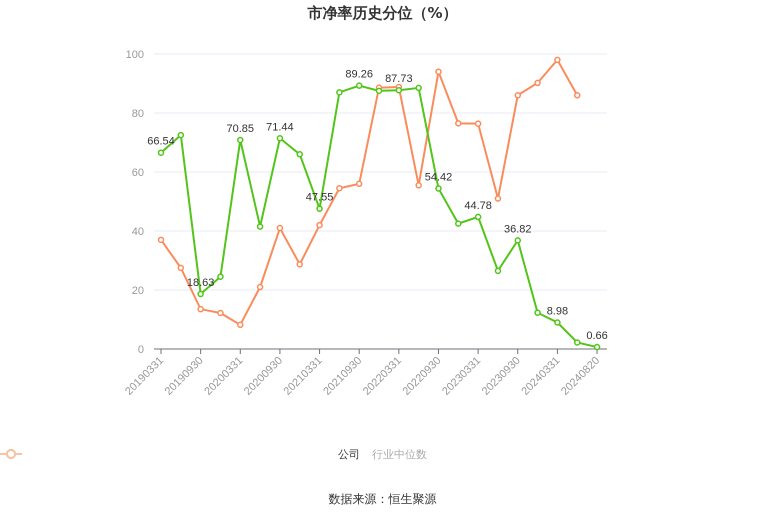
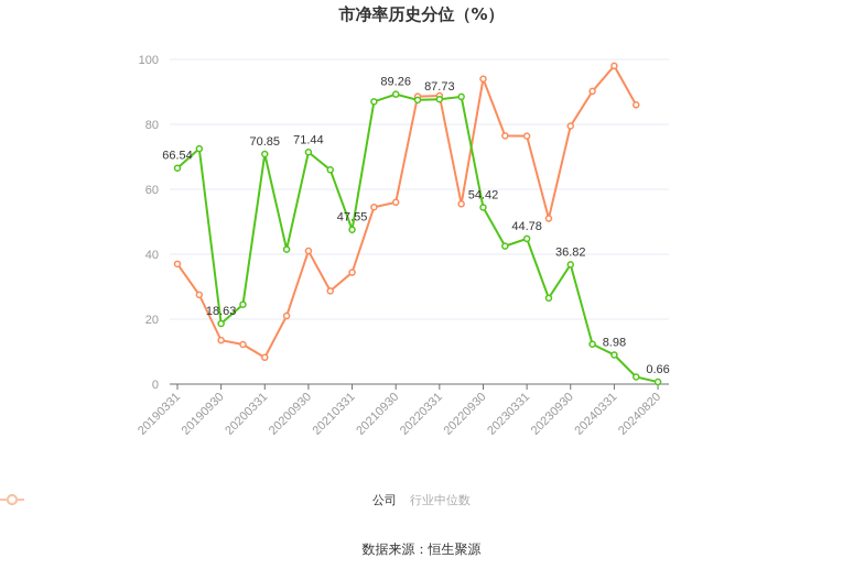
行业中位数/20210331: 42 -> 34
行业中位数/20230930: 86 -> 80
